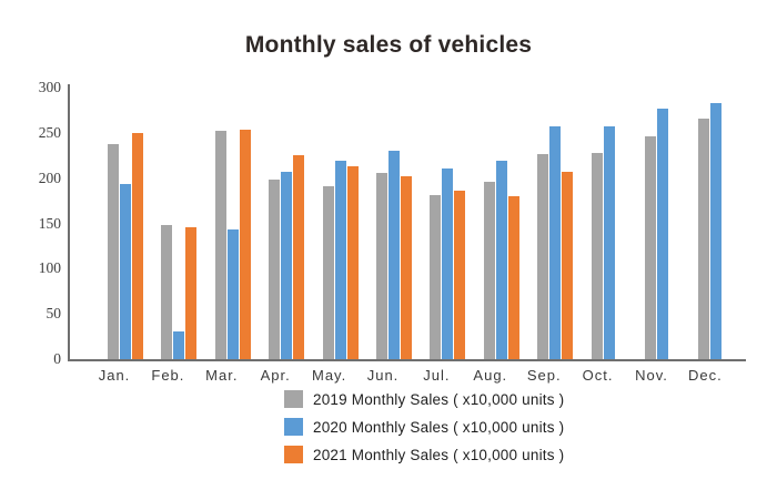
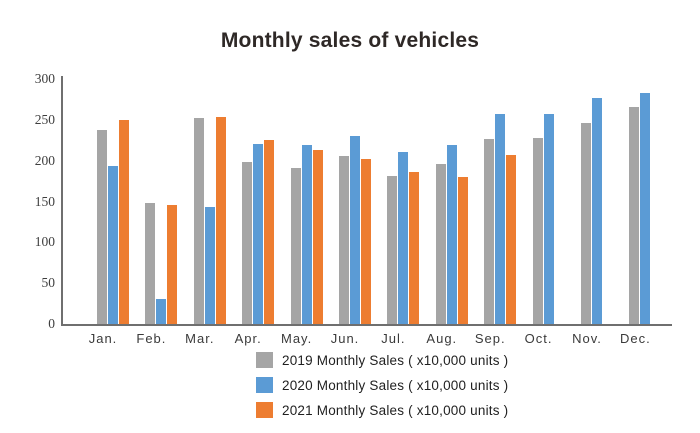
2020 Monthly Sales ( x10,000 units )/Apr.: 210 -> 220
